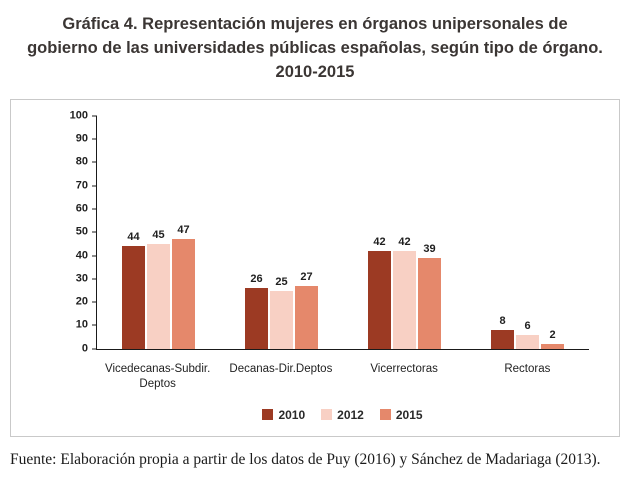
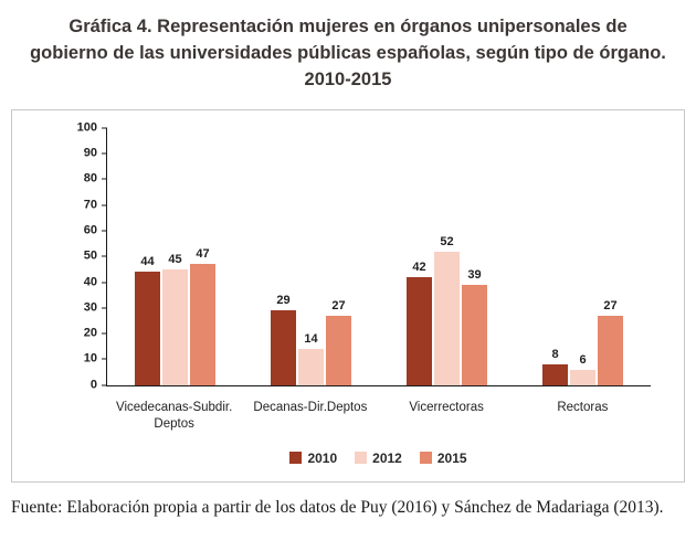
2010/Decanas-Dir.Deptos: 26 -> 29
2012/Decanas-Dir.Deptos: 25 -> 14
2012/Vicerrectoras: 42 -> 52
2015/Rectoras: 2 -> 27
